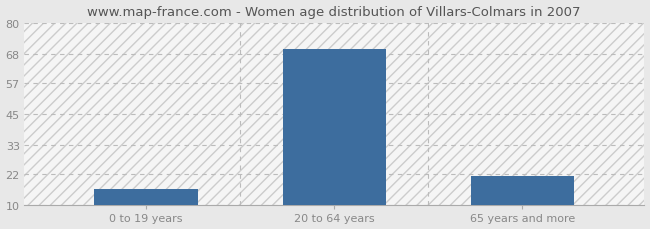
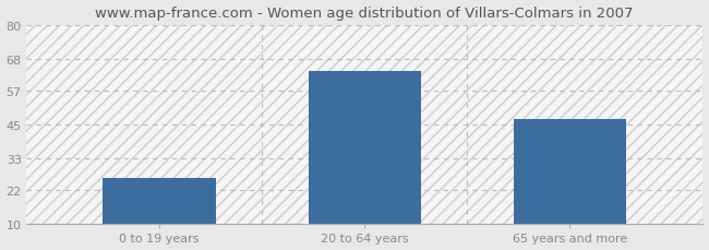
0 to 19 years: 16 -> 26
20 to 64 years: 70 -> 64
65 years and more: 21 -> 47
